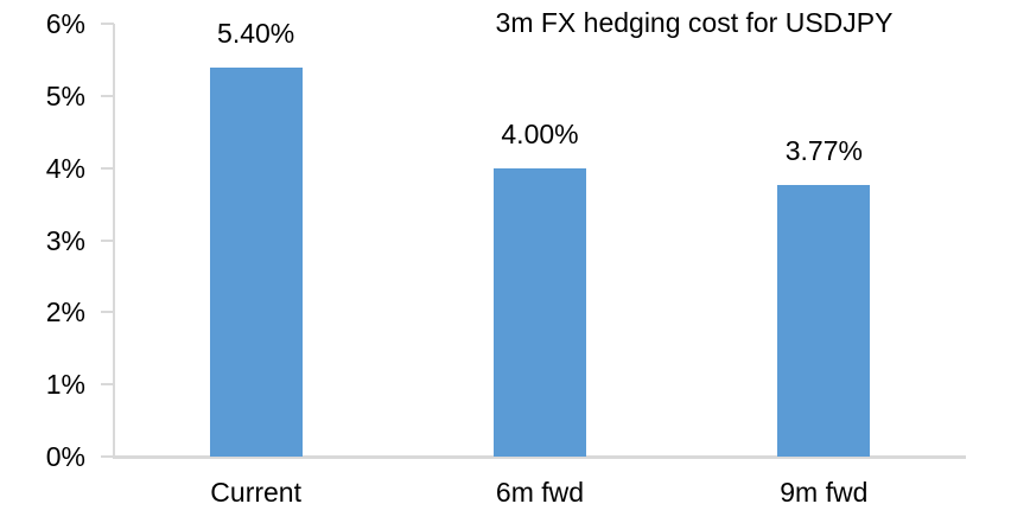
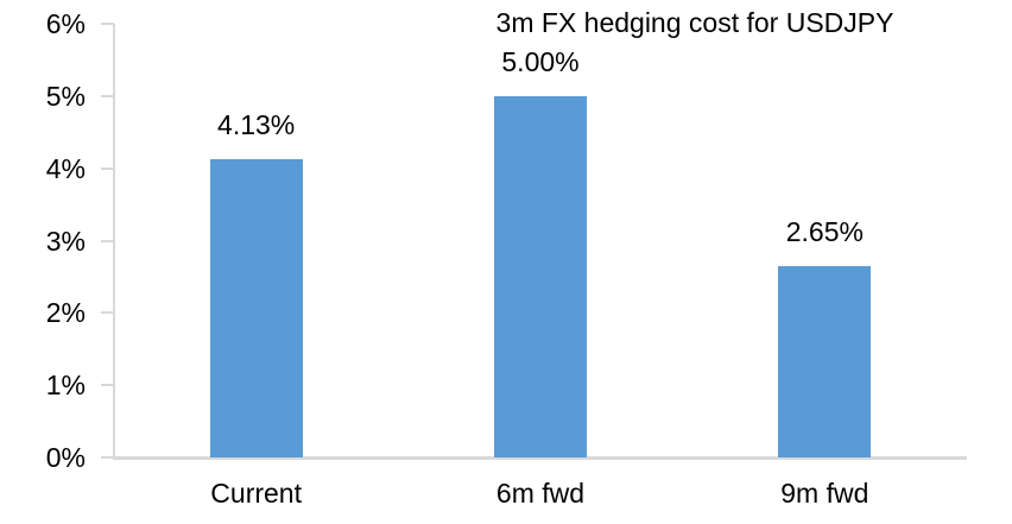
Current: 5.40% -> 4.13%
6m fwd: 4.00% -> 5.00%
9m fwd: 3.77% -> 2.65%
